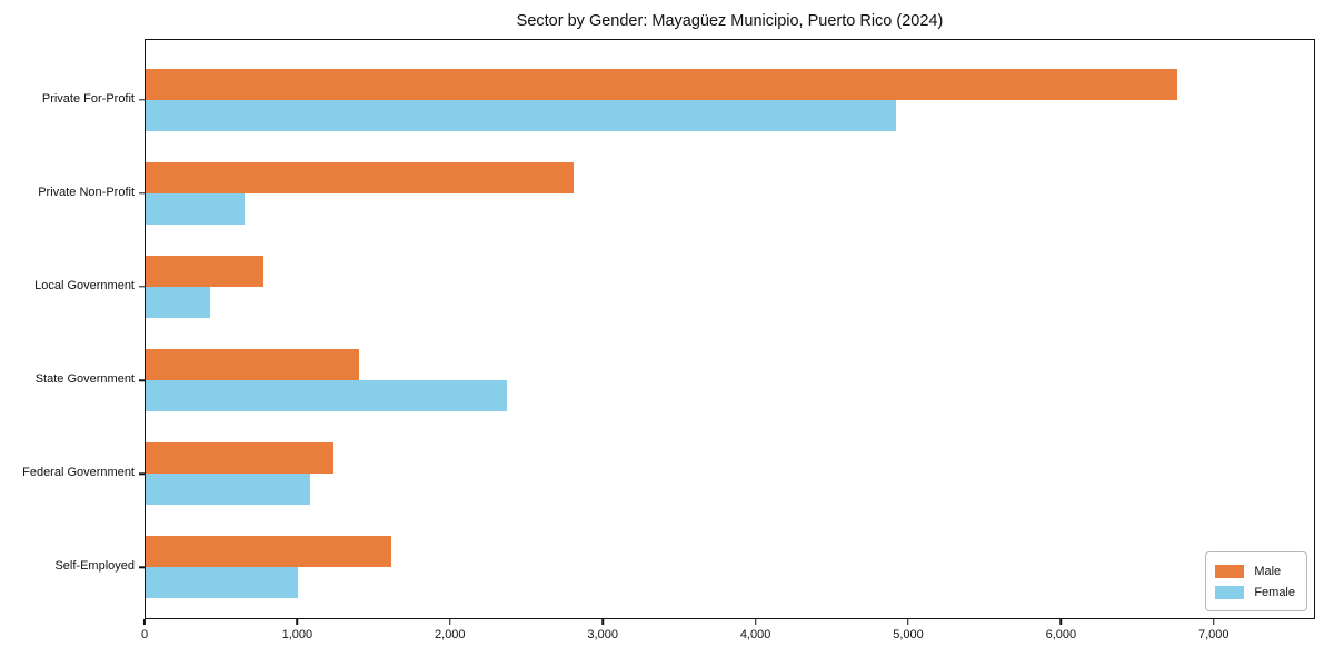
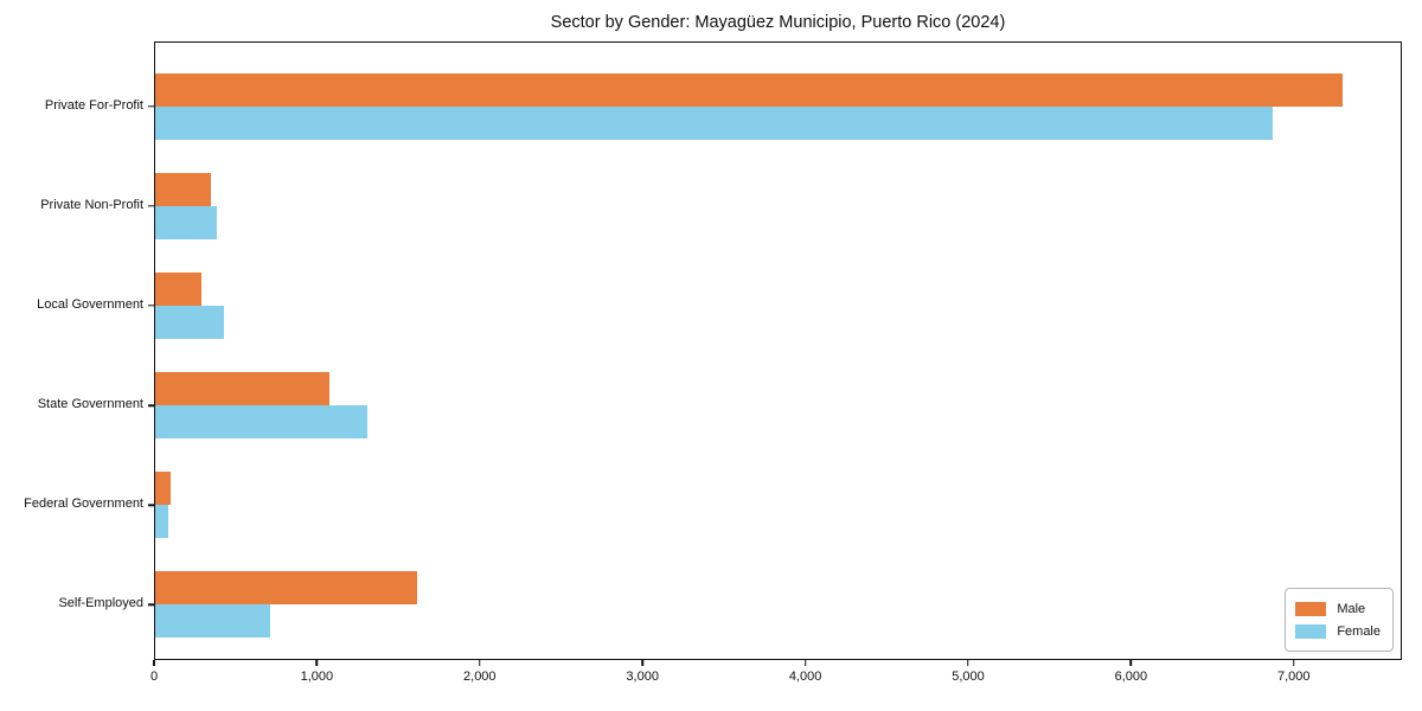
Male/Private For-Profit: 6770 -> 7310
Female/Private For-Profit: 4920 -> 6880
Male/Private Non-Profit: 2810 -> 340
Female/Private Non-Profit: 650 -> 380
Male/Local Government: 770 -> 280
Male/State Government: 1400 -> 1080
Female/State Government: 2370 -> 1300
Male/Federal Government: 1230 -> 100
Female/Federal Government: 1080 -> 80
Female/Self-Employed: 1000 -> 710
